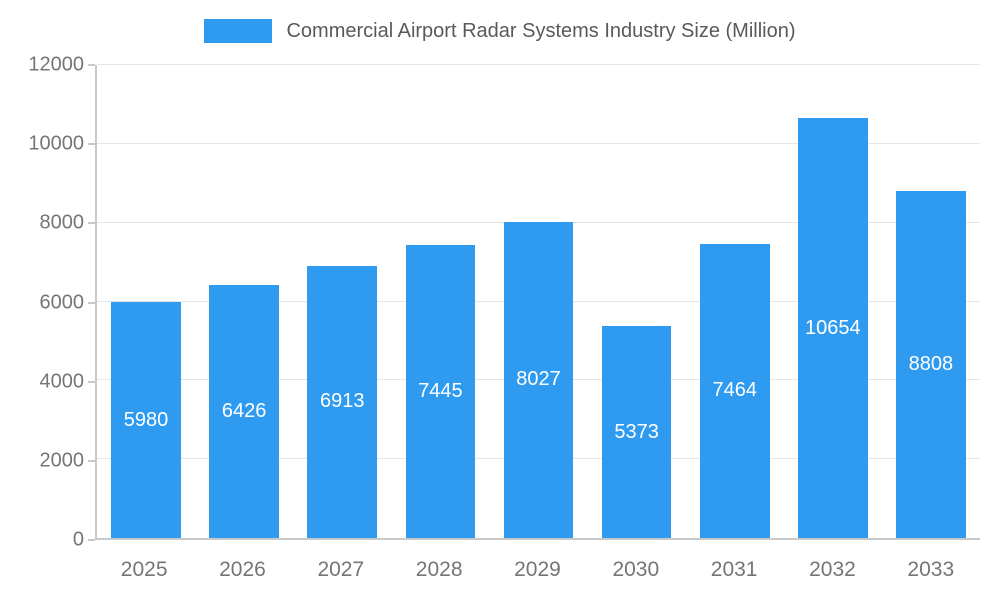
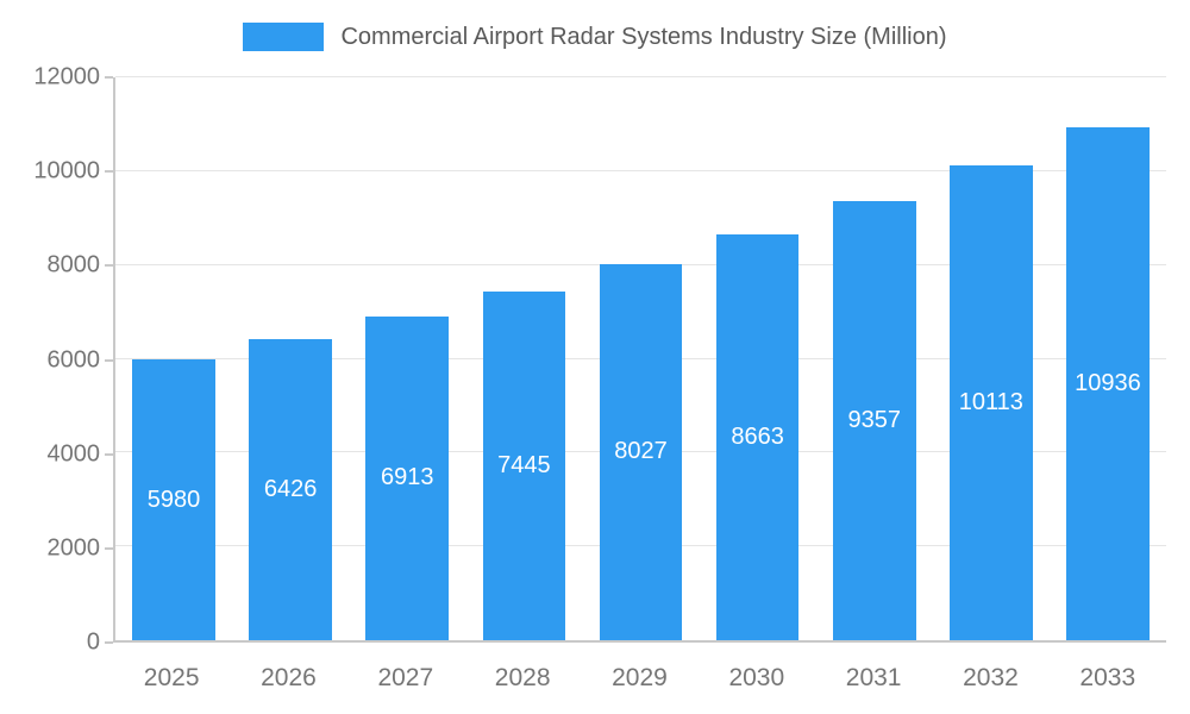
2030: 5373 -> 8663
2031: 7464 -> 9357
2032: 10654 -> 10113
2033: 8808 -> 10936
